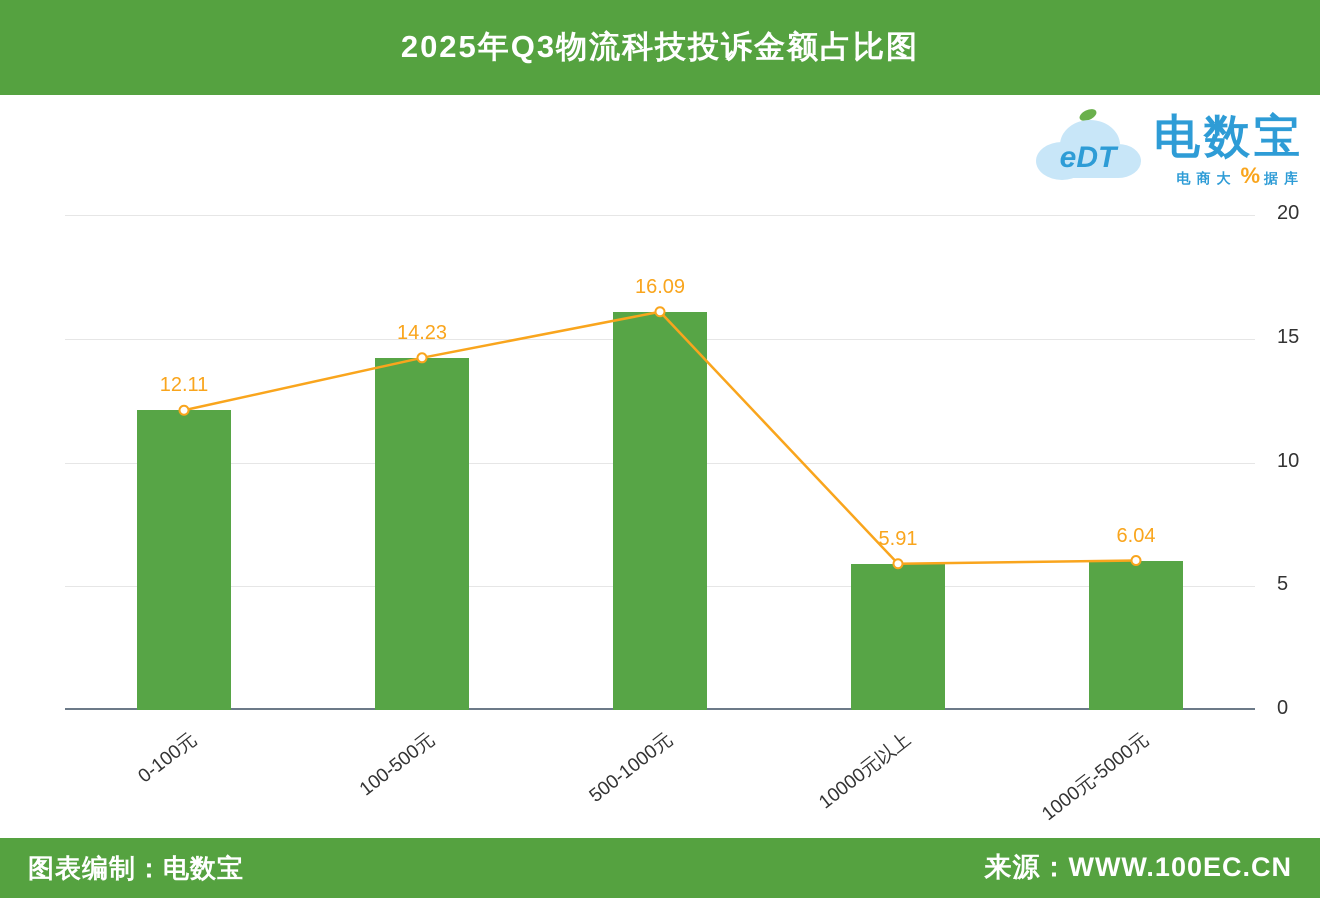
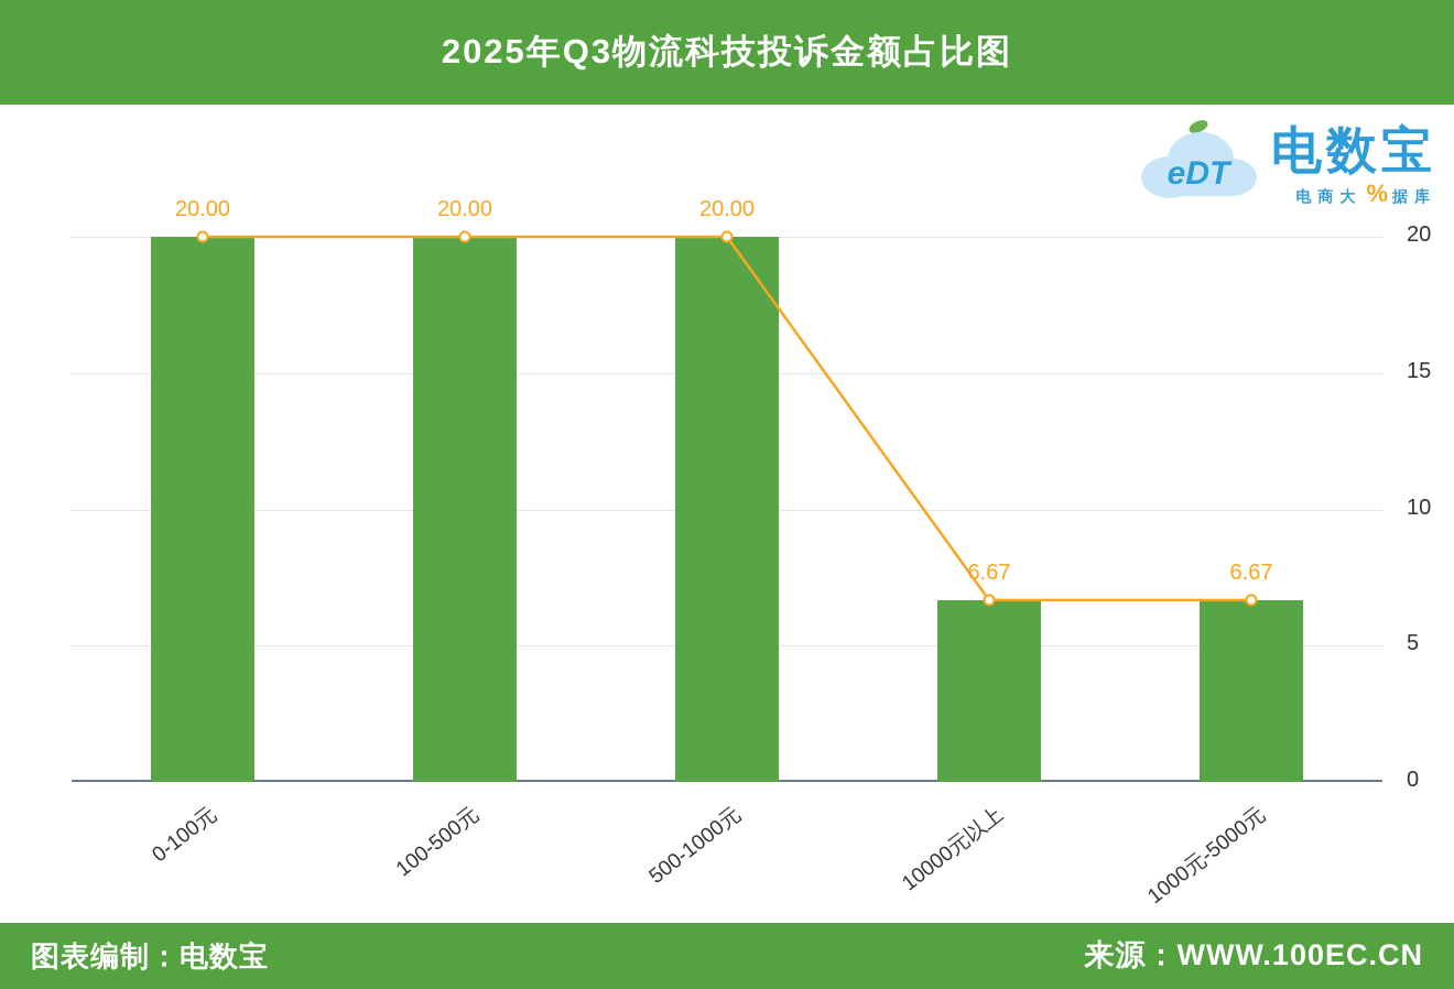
0-100元: 12.11 -> 20.00
100-500元: 14.23 -> 20.00
500-1000元: 16.09 -> 20.00
10000元以上: 5.91 -> 6.67
1000元-5000元: 6.04 -> 6.67
